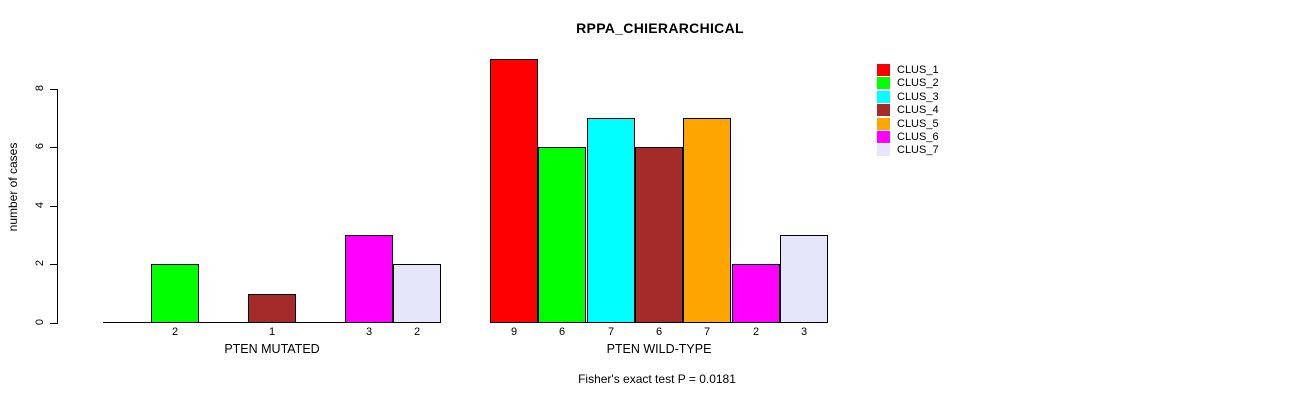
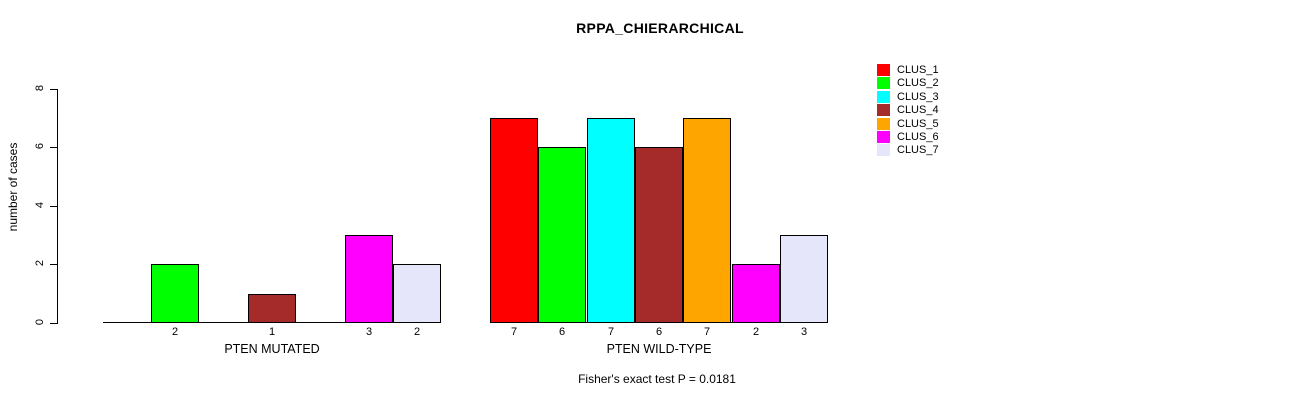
CLUS_1/PTEN WILD-TYPE: 9 -> 7
